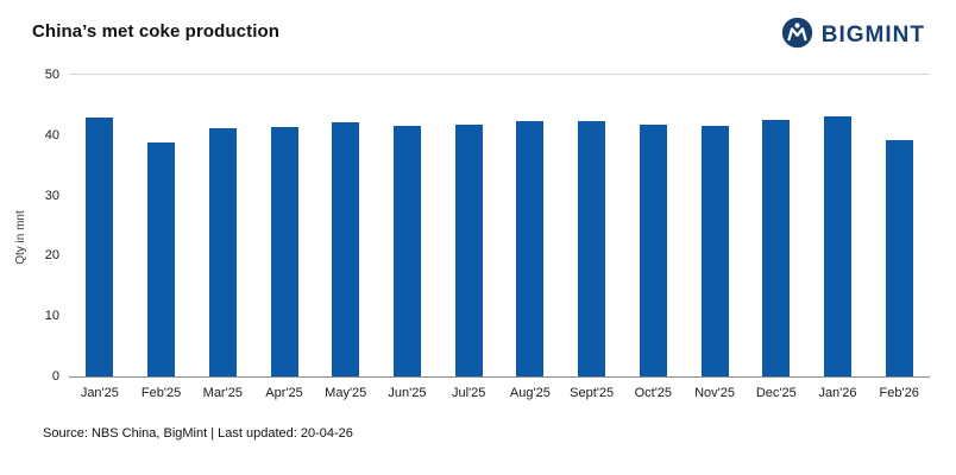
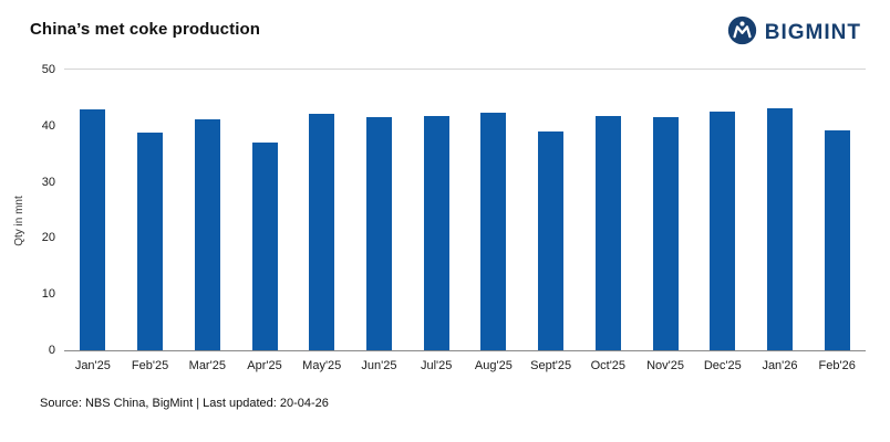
Apr'25: 41 -> 37
Sept'25: 42 -> 39
